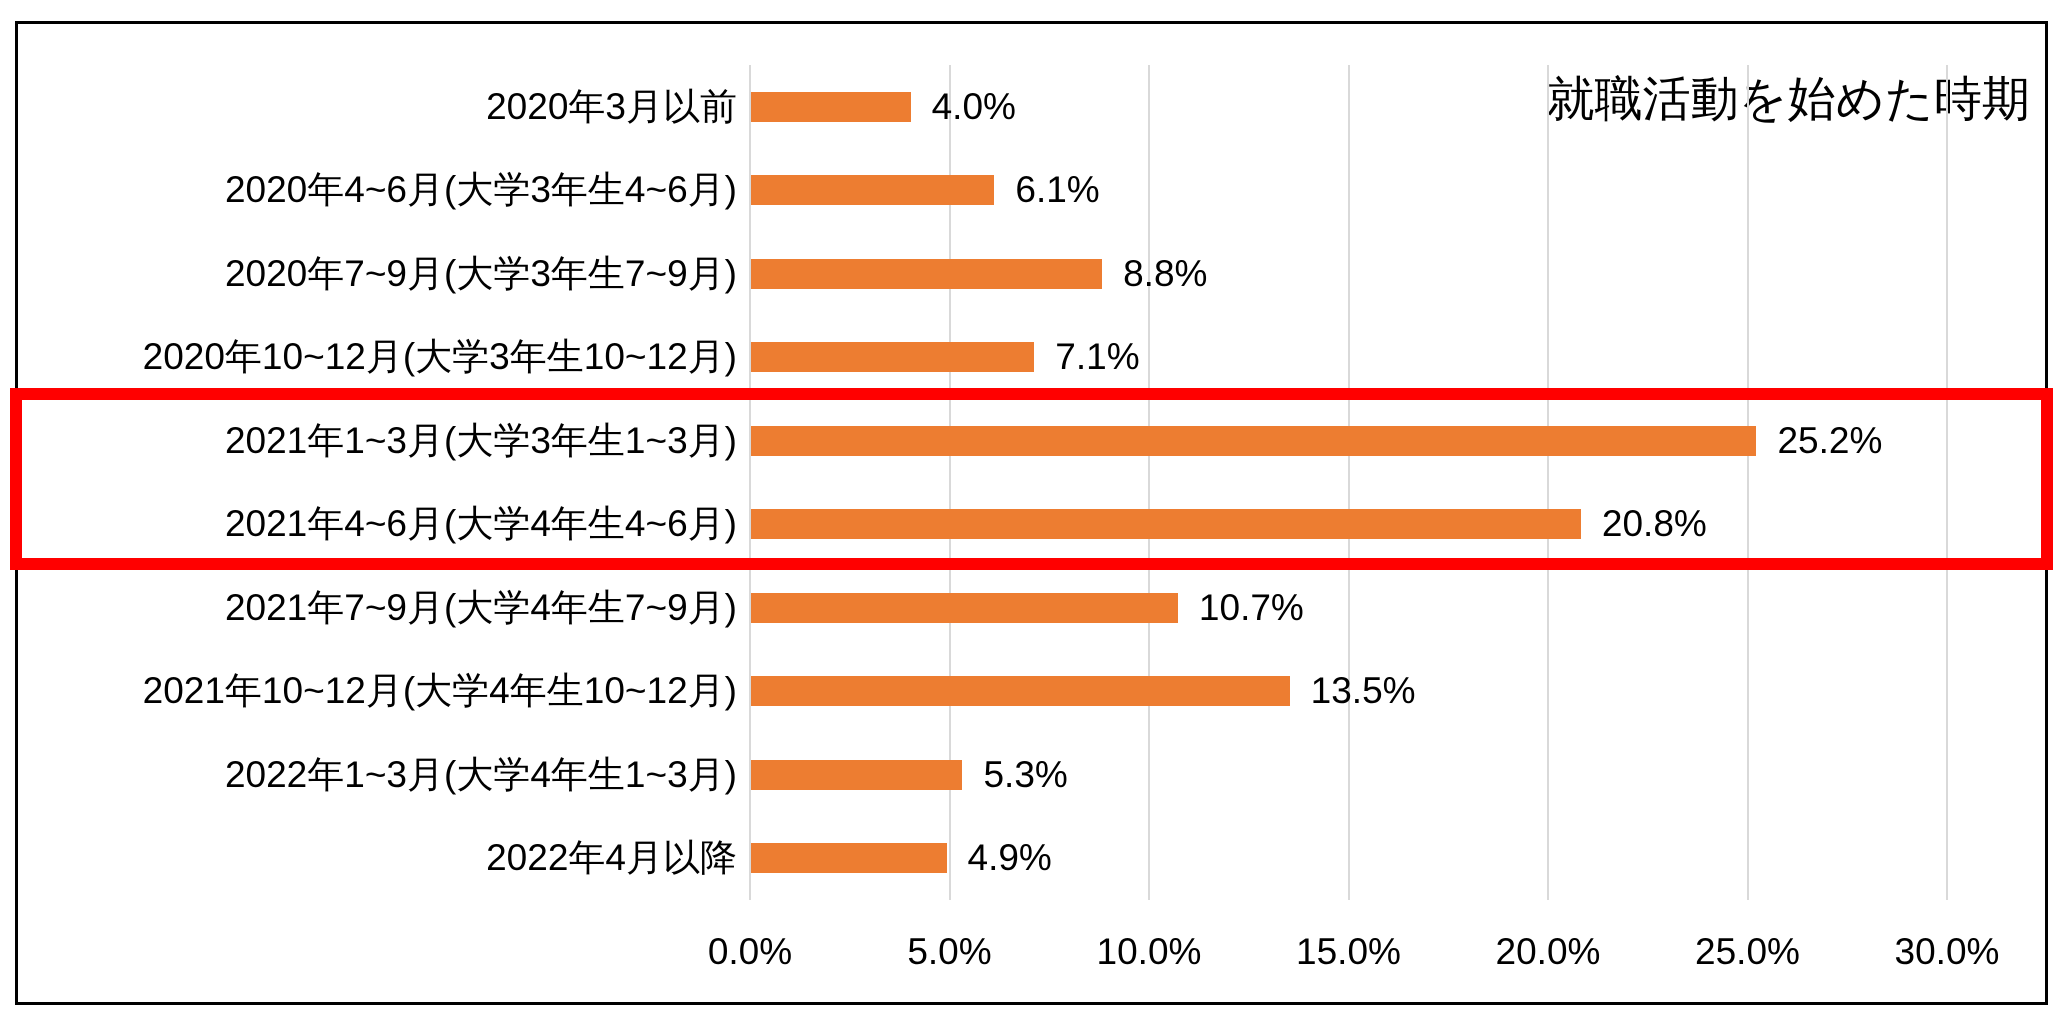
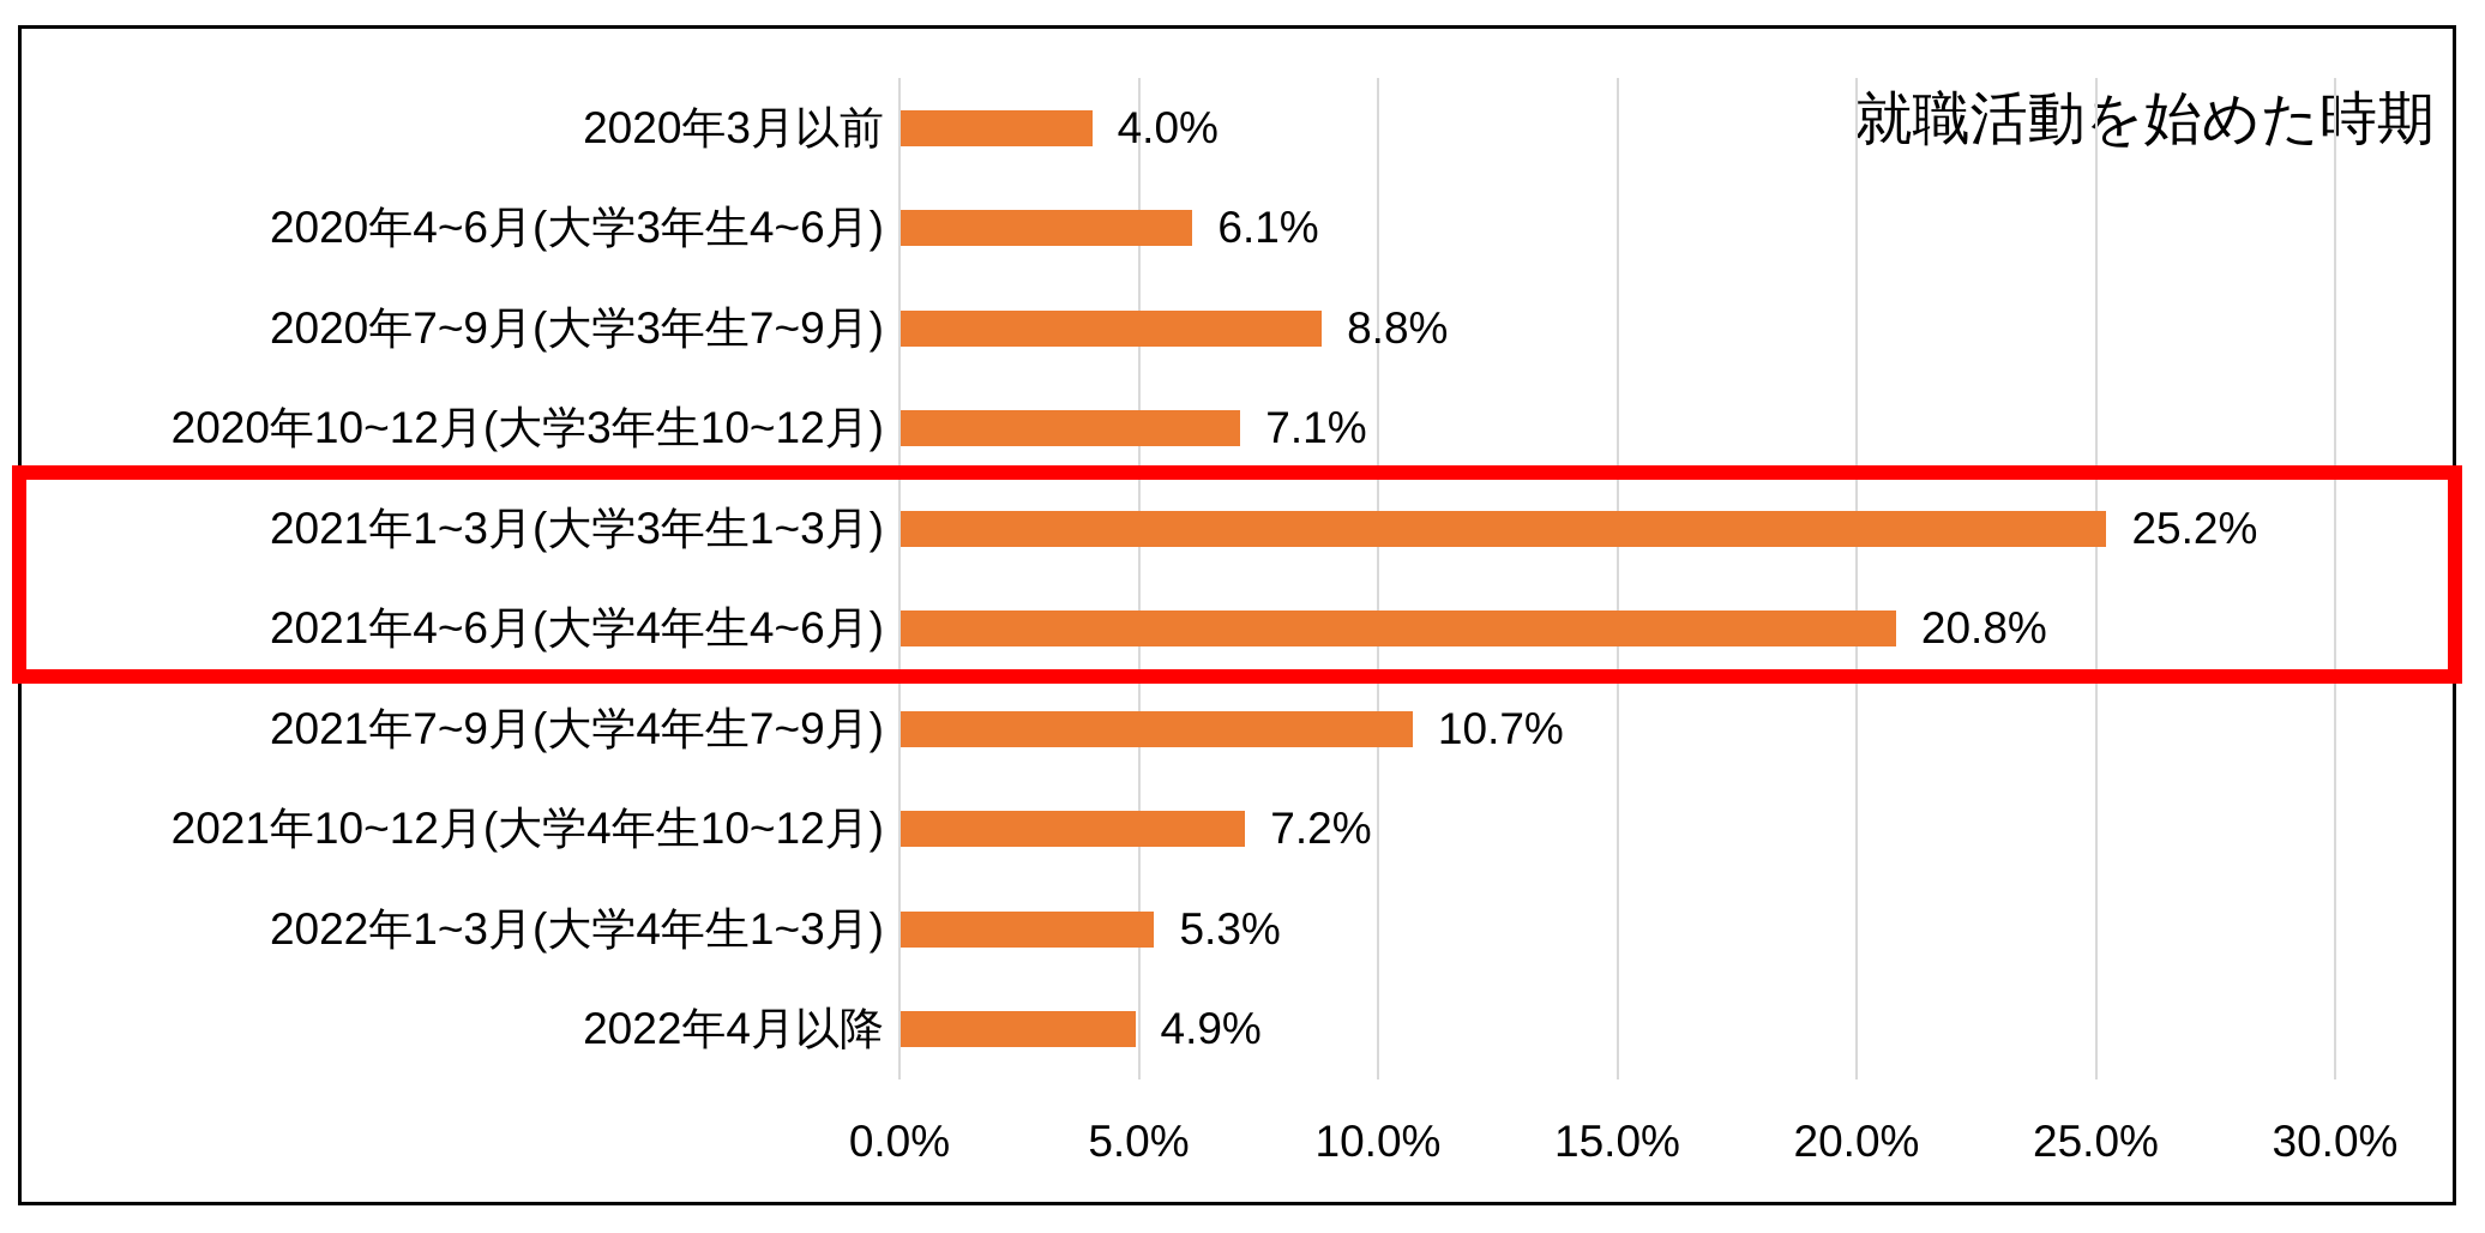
2021年10~12月(大学4年生10~12月): 13.5% -> 7.2%
